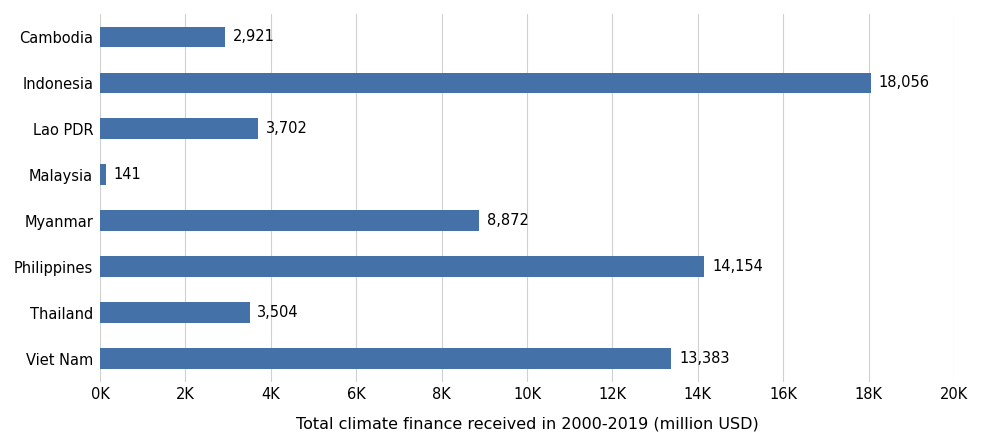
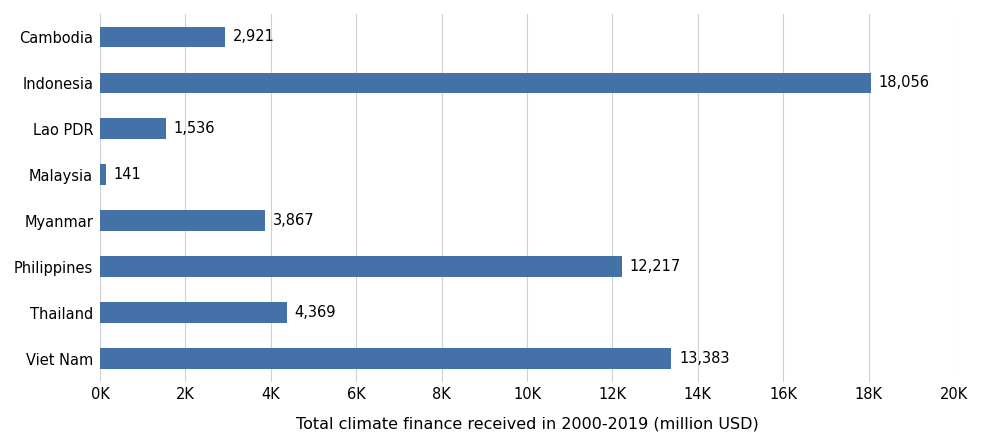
Lao PDR: 3,702 -> 1,536
Myanmar: 8,872 -> 3,867
Philippines: 14,154 -> 12,217
Thailand: 3,504 -> 4,369
